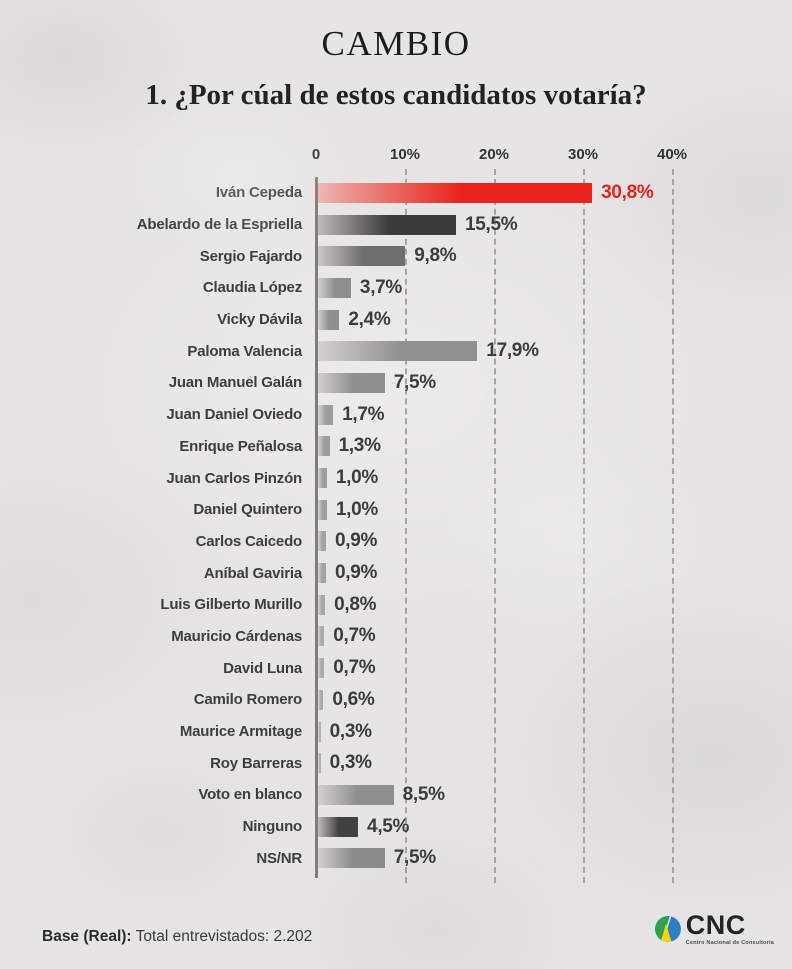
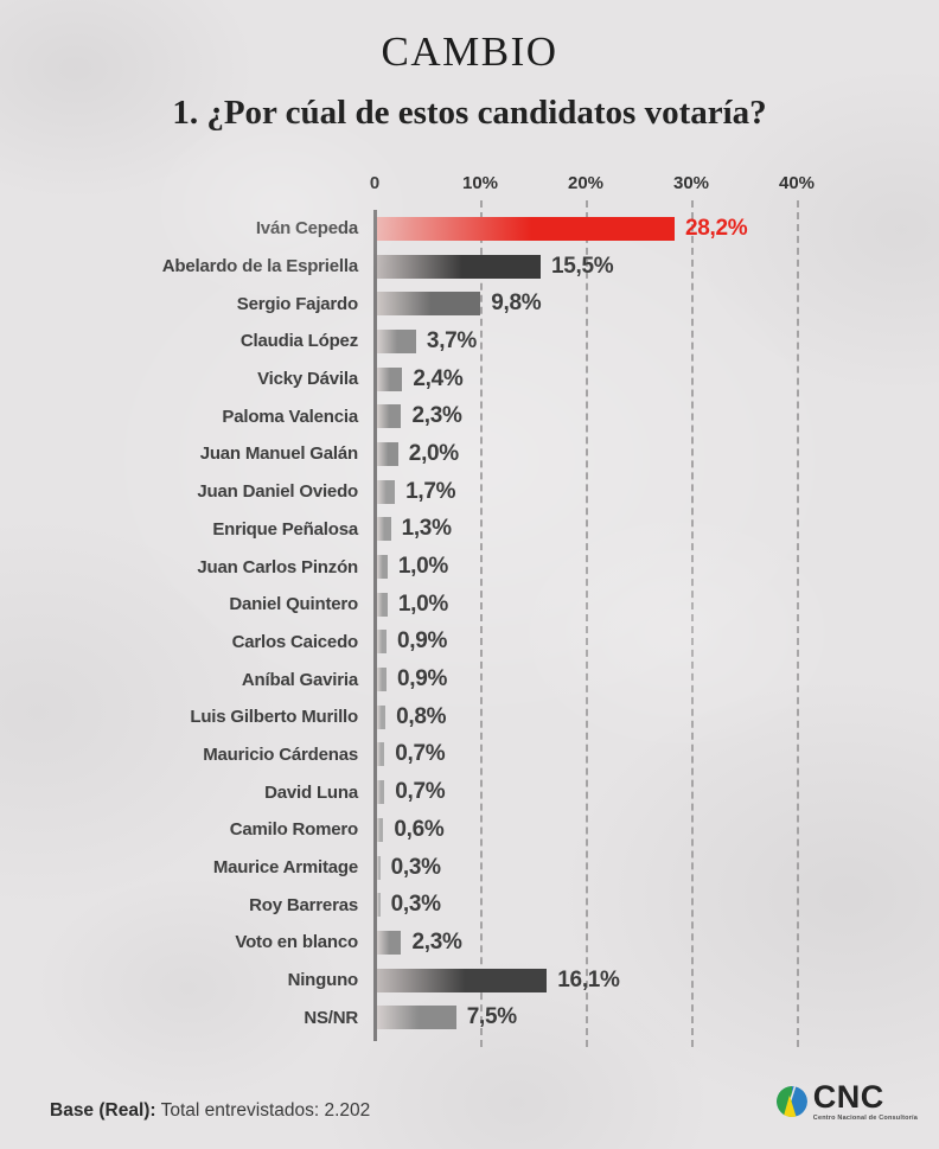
Iván Cepeda: 30,8% -> 28,2%
Paloma Valencia: 17,9% -> 2,3%
Juan Manuel Galán: 7,5% -> 2,0%
Voto en blanco: 8,5% -> 2,3%
Ninguno: 4,5% -> 16,1%
